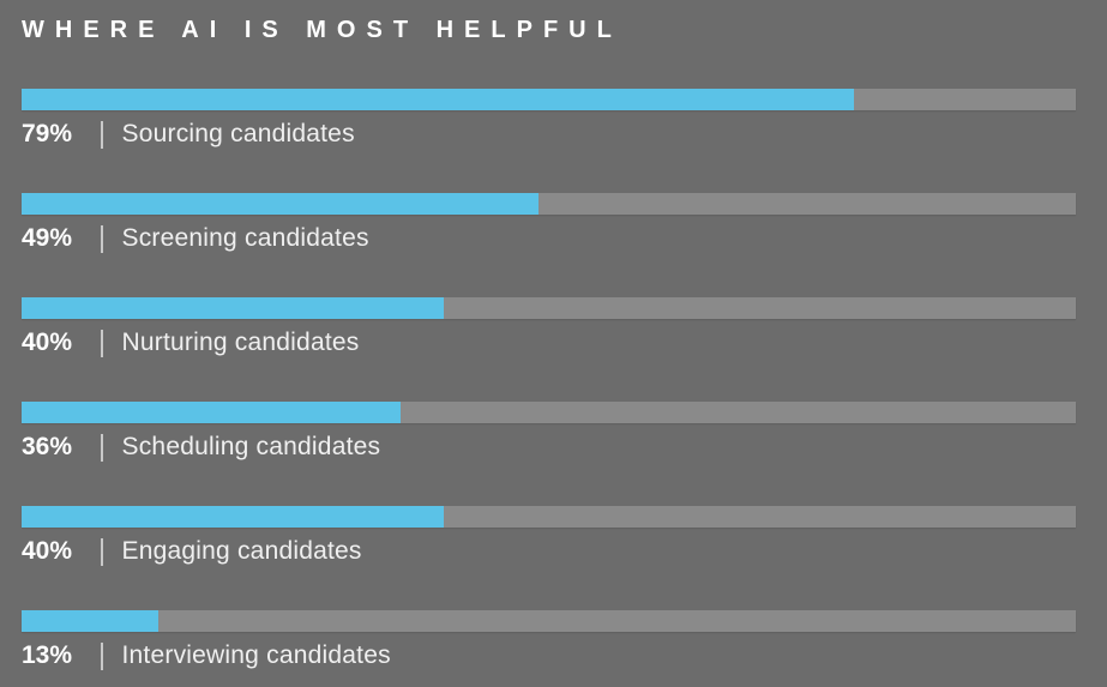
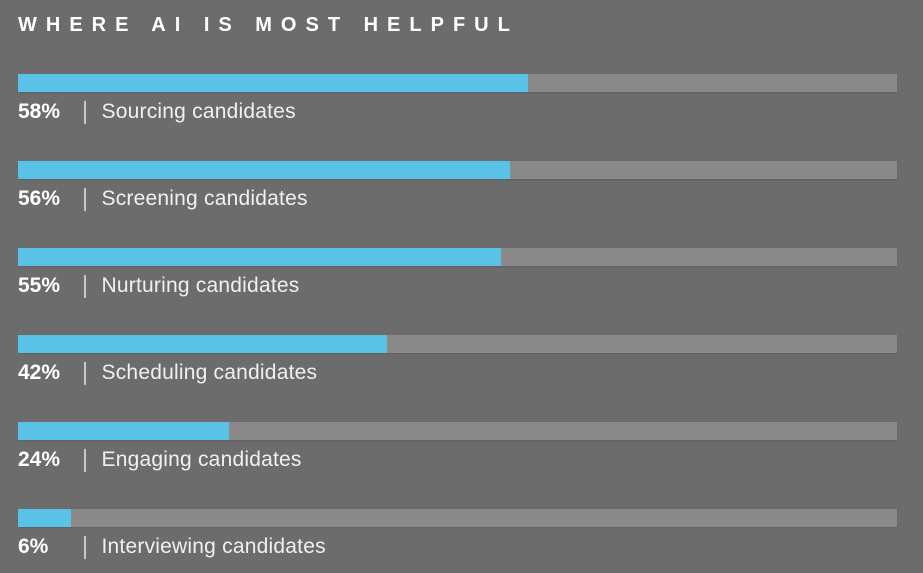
Sourcing candidates: 79% -> 58%
Screening candidates: 49% -> 56%
Nurturing candidates: 40% -> 55%
Scheduling candidates: 36% -> 42%
Engaging candidates: 40% -> 24%
Interviewing candidates: 13% -> 6%
